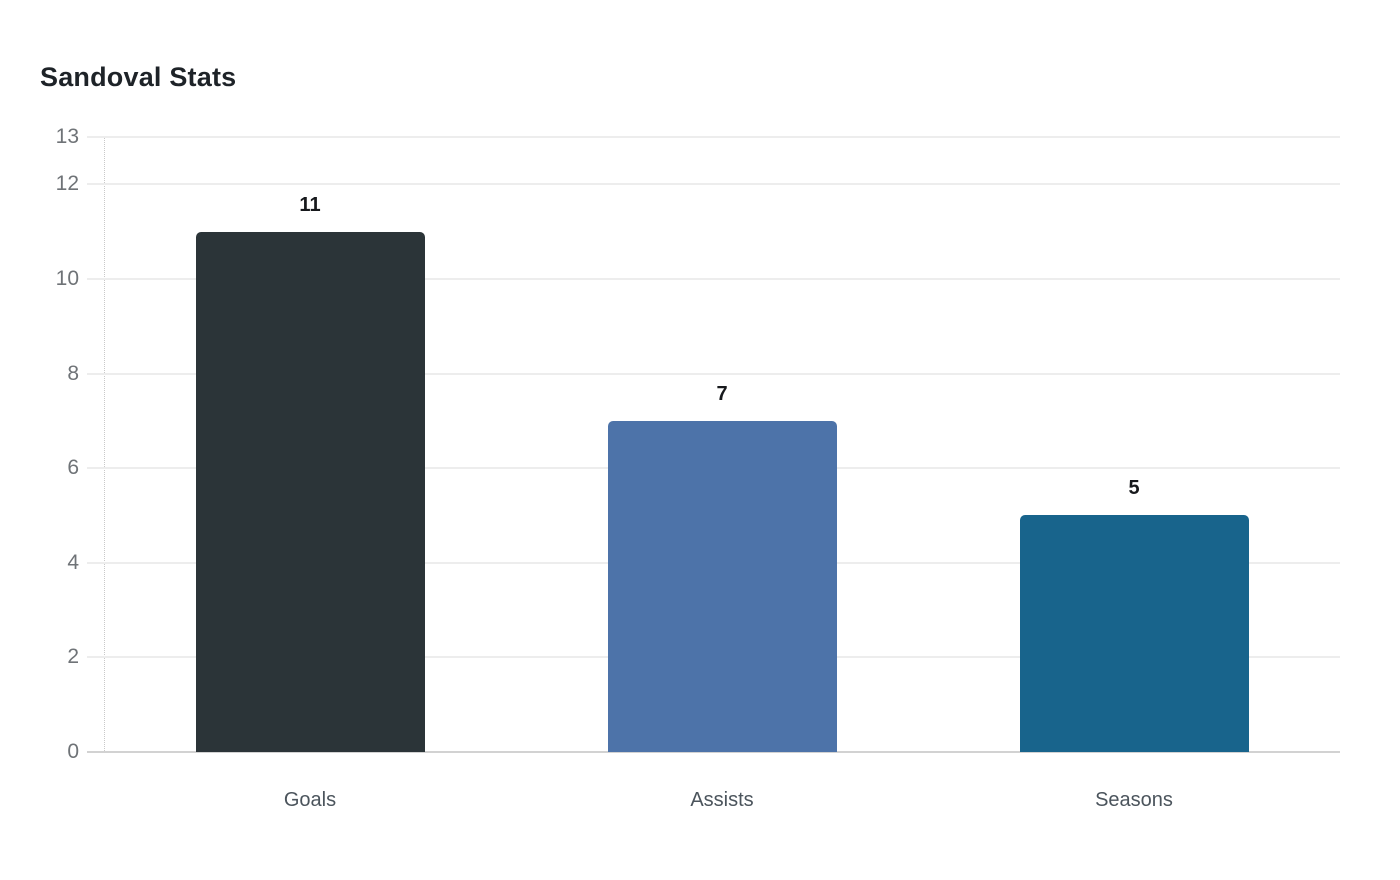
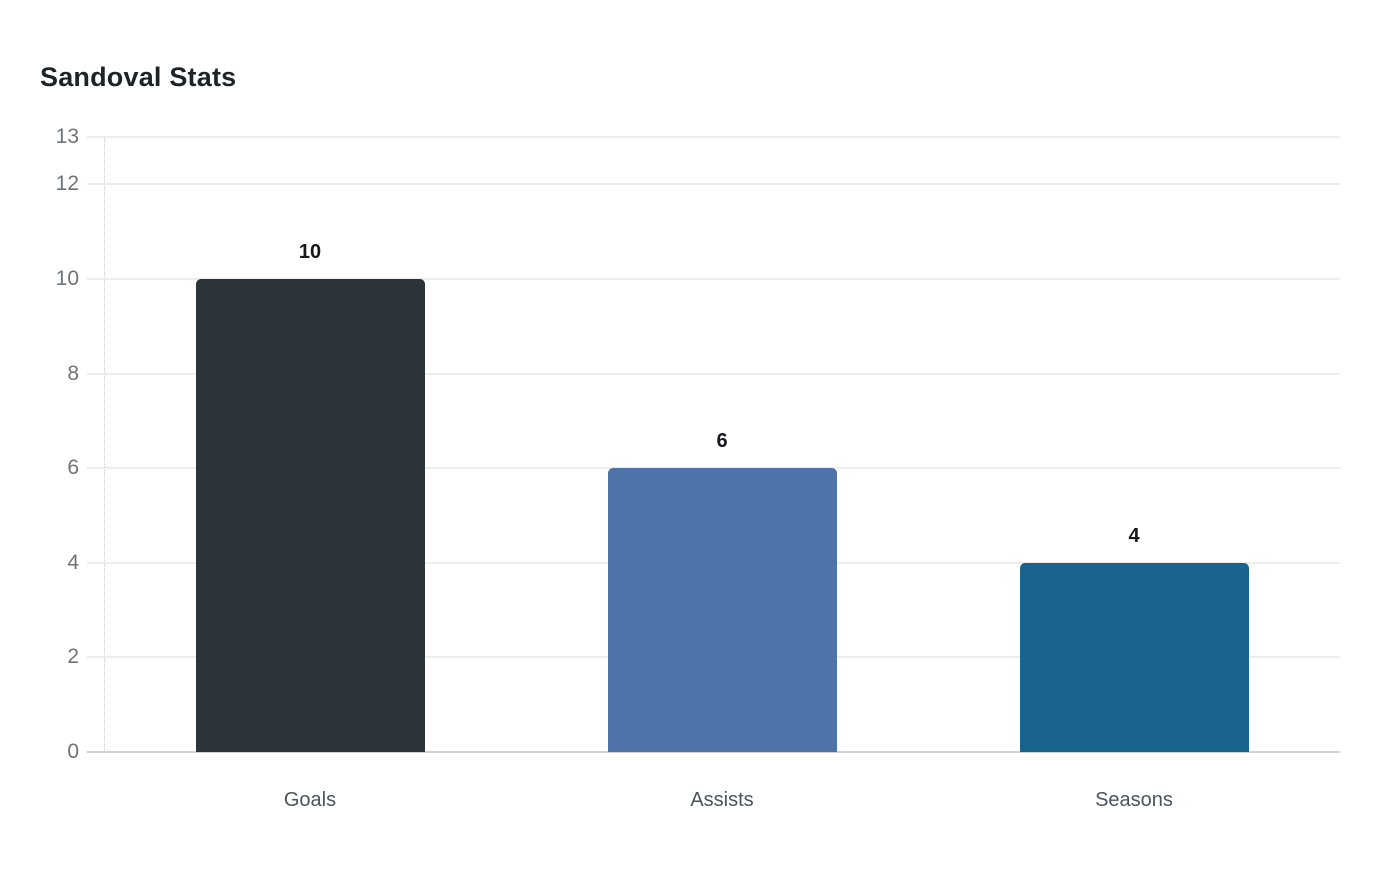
Goals: 11 -> 10
Assists: 7 -> 6
Seasons: 5 -> 4
